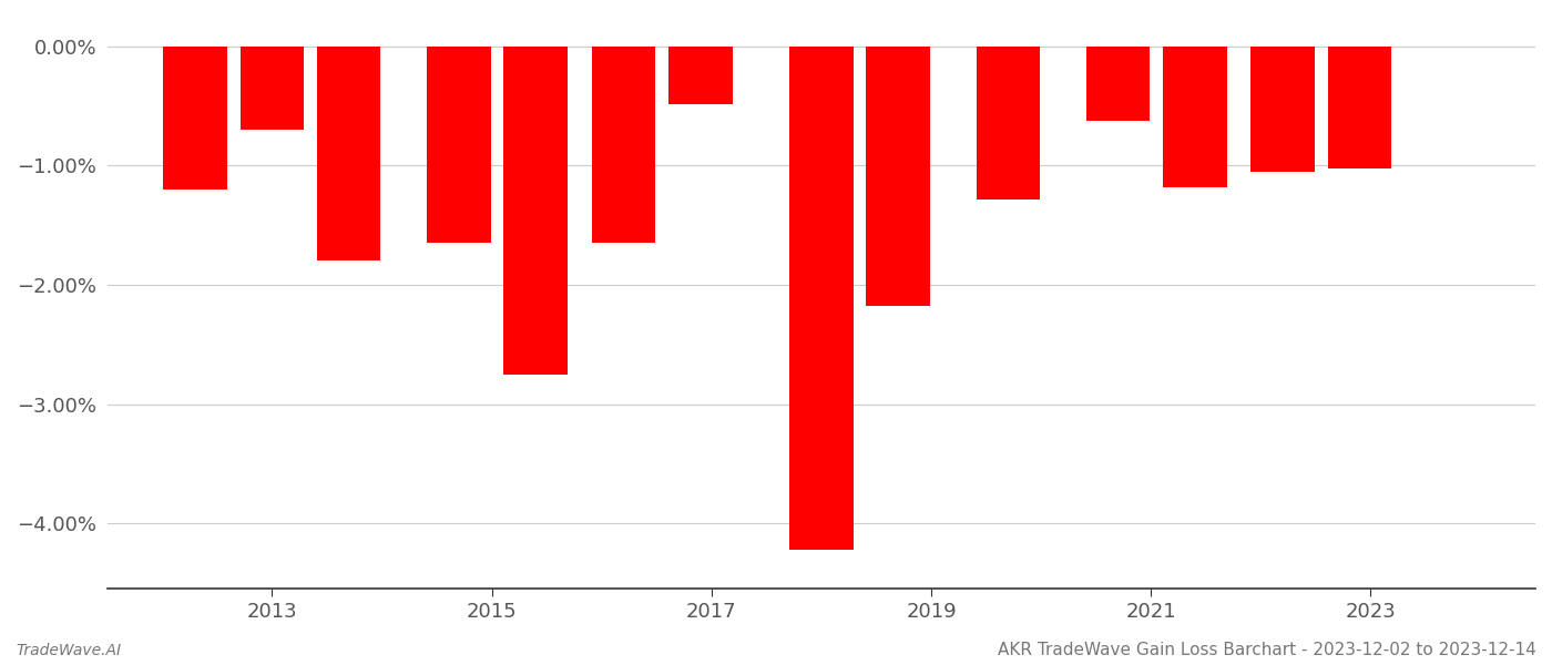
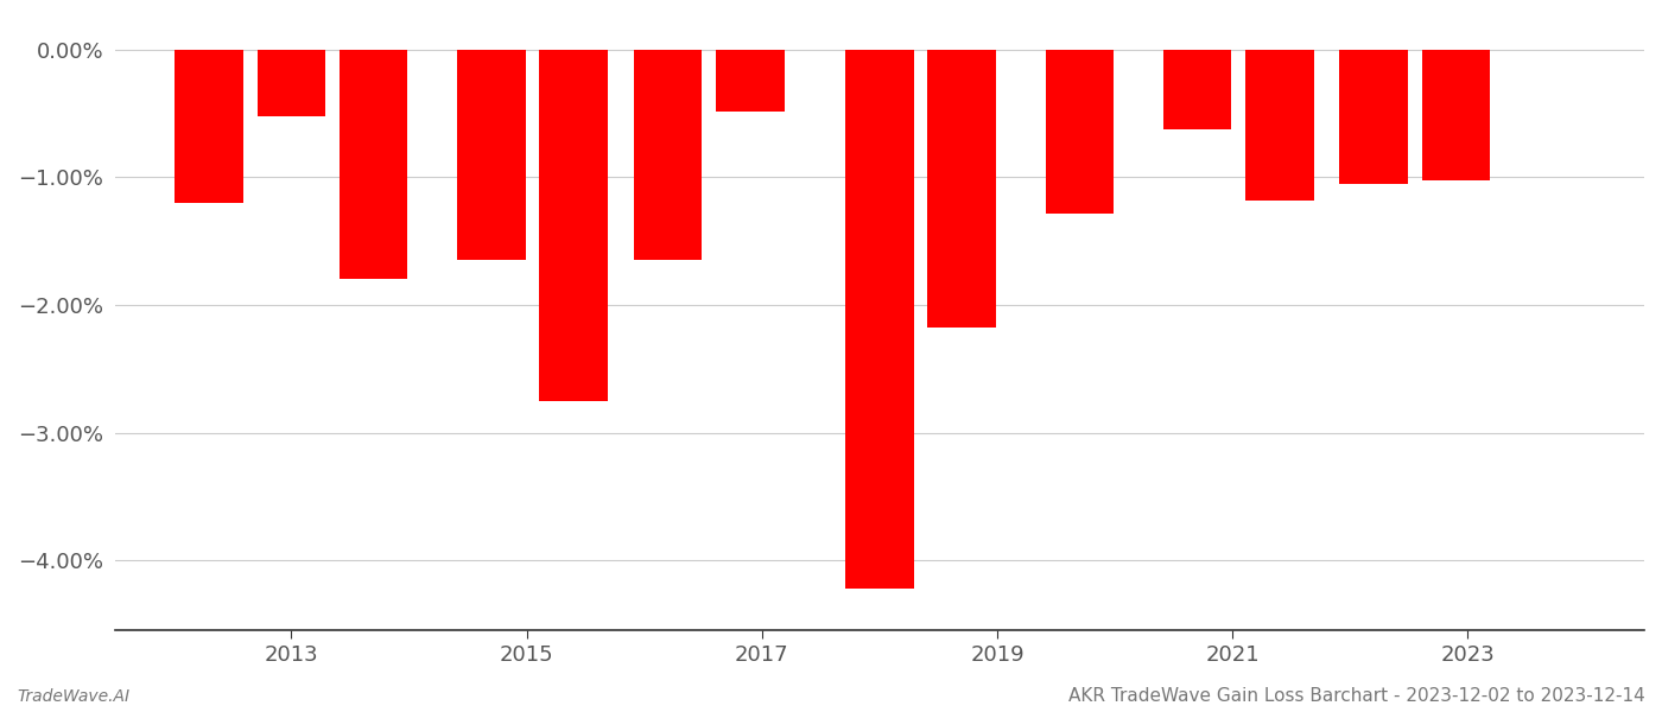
2013: -0.70% -> -0.52%
